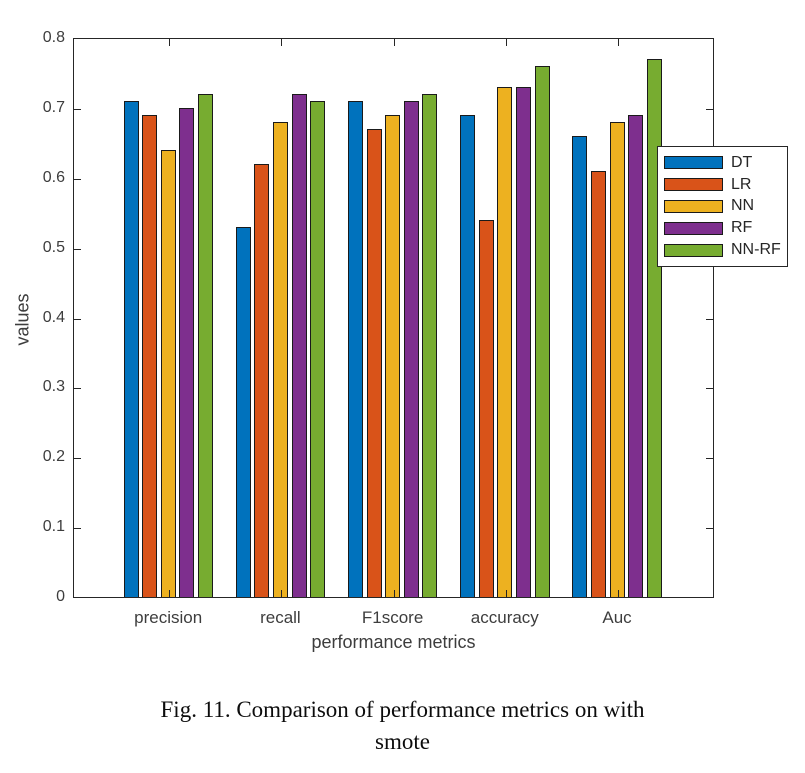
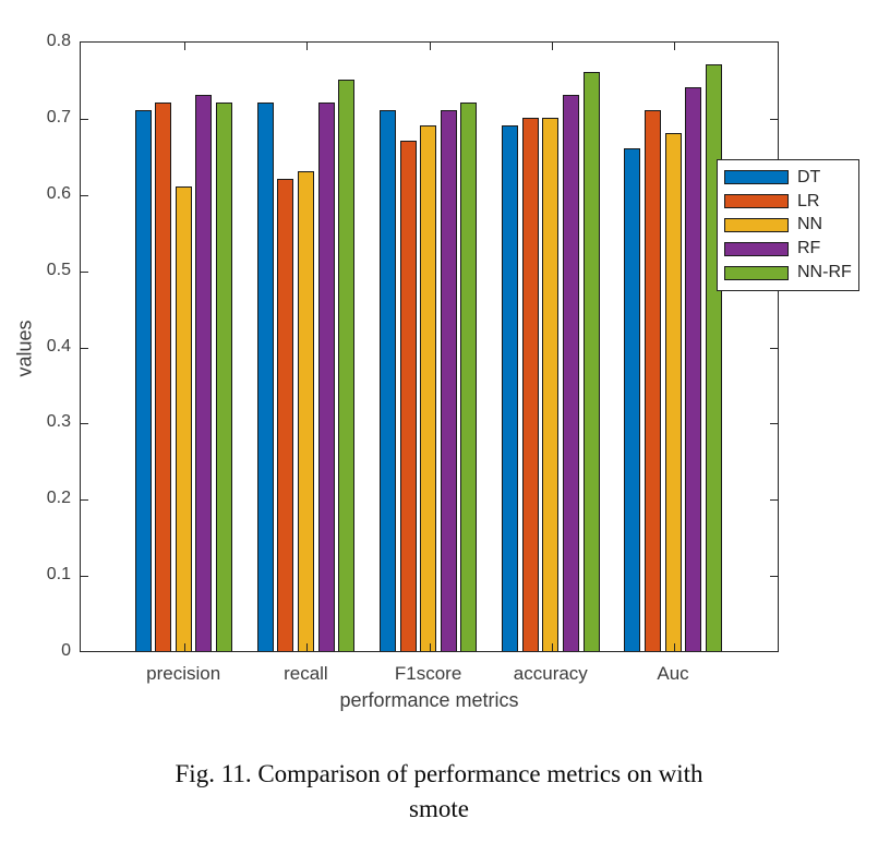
LR/precision: 0.69 -> 0.72
NN/precision: 0.64 -> 0.61
RF/precision: 0.70 -> 0.73
DT/recall: 0.53 -> 0.72
NN/recall: 0.68 -> 0.63
NN-RF/recall: 0.71 -> 0.75
LR/accuracy: 0.54 -> 0.70
NN/accuracy: 0.73 -> 0.70
LR/Auc: 0.61 -> 0.71
RF/Auc: 0.69 -> 0.74
